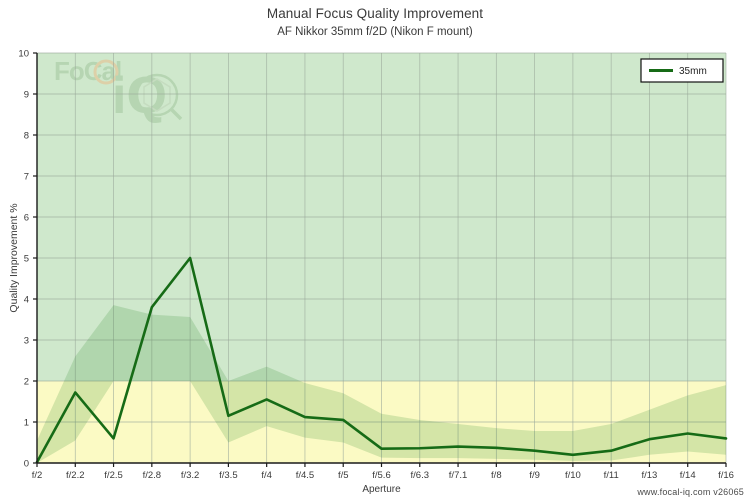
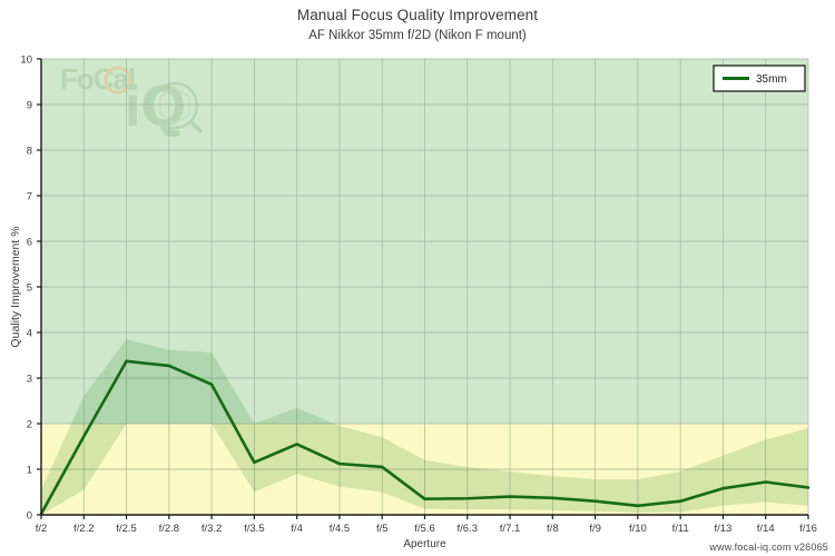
f/2.5: 0.6 -> 3.4
f/2.8: 3.8 -> 3.3
f/3.2: 5.0 -> 2.9
